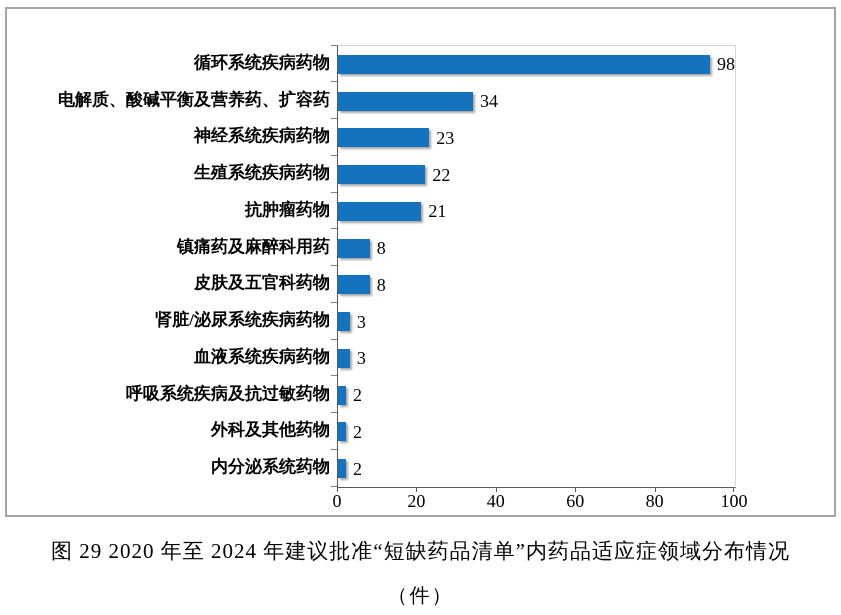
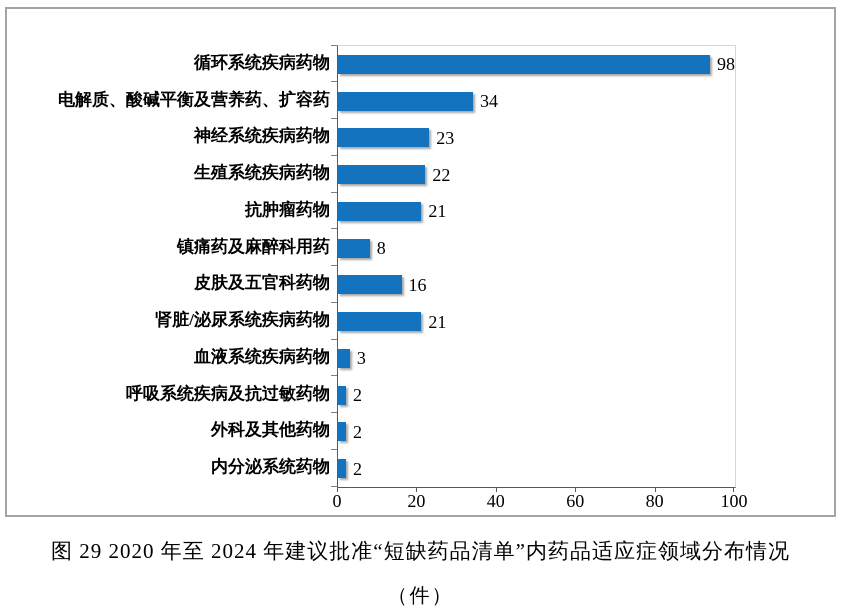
皮肤及五官科药物: 8 -> 16
肾脏/泌尿系统疾病药物: 3 -> 21
